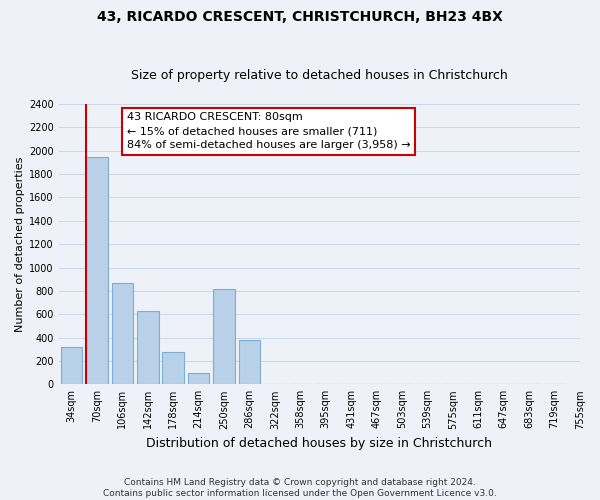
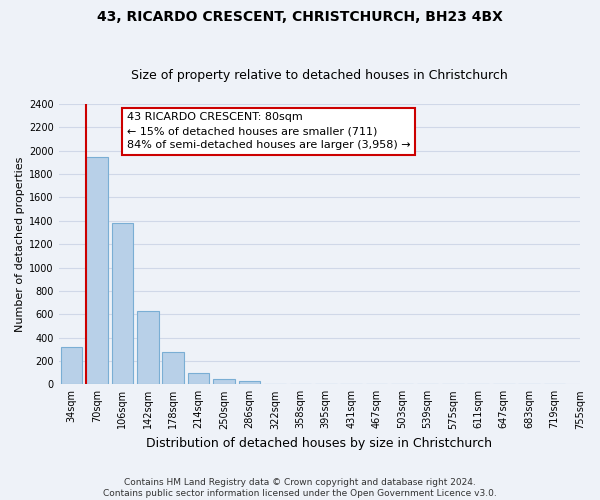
106sqm: 870 -> 1380
250sqm: 820 -> 40
286sqm: 380 -> 20
